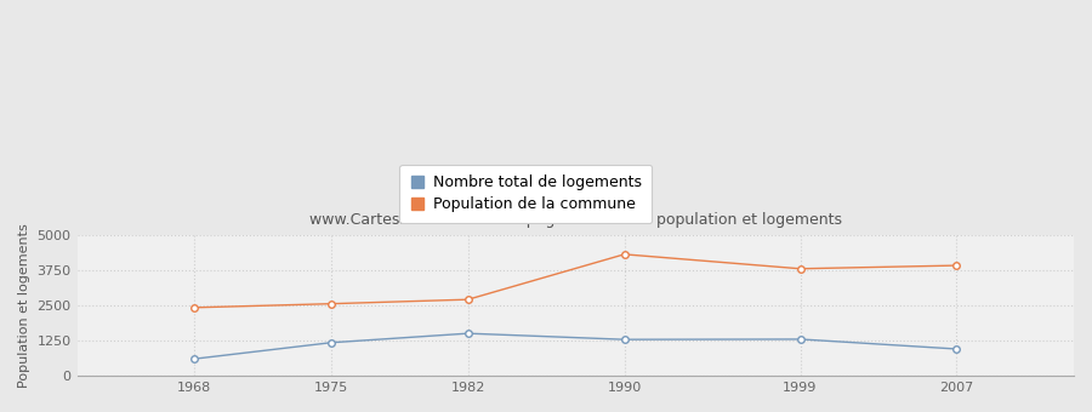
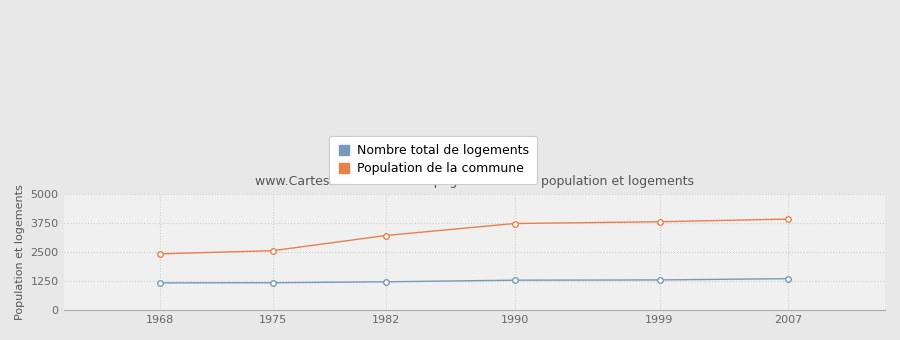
Nombre total de logements/1968: 600 -> 1170
Nombre total de logements/1982: 1500 -> 1220
Population de la commune/1982: 2700 -> 3200
Population de la commune/1990: 4300 -> 3720
Nombre total de logements/2007: 950 -> 1350
